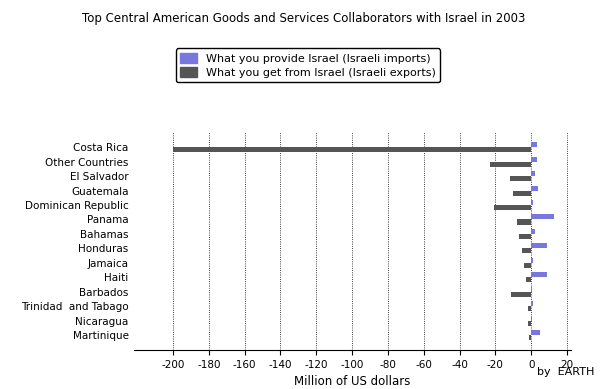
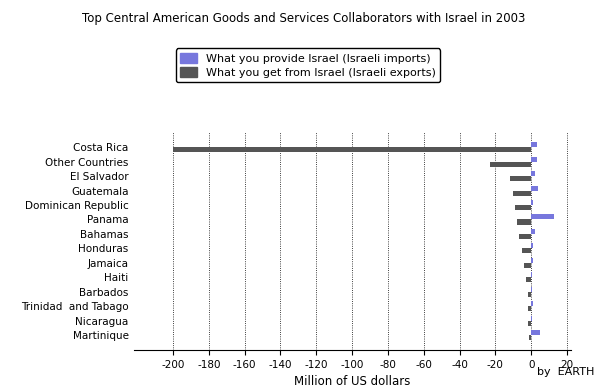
What you get from Israel (Israeli exports)/Dominican Republic: -21 -> -9
What you provide Israel (Israeli imports)/Honduras: 9 -> 1
What you provide Israel (Israeli imports)/Haiti: 9 -> 0
What you get from Israel (Israeli exports)/Barbados: -11 -> -2
